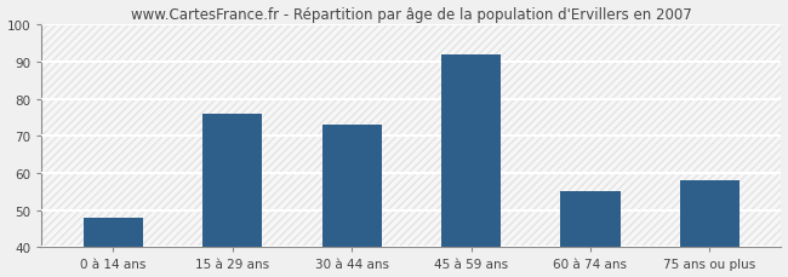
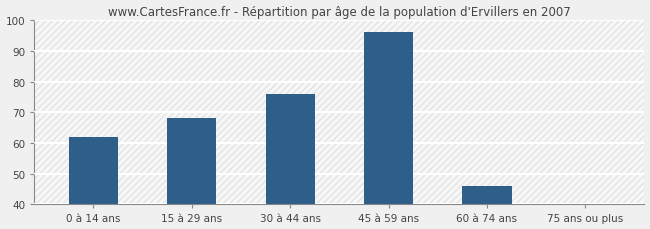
0 à 14 ans: 48 -> 62
15 à 29 ans: 76 -> 68
30 à 44 ans: 73 -> 76
45 à 59 ans: 92 -> 96
60 à 74 ans: 55 -> 46
75 ans ou plus: 58 -> 40
